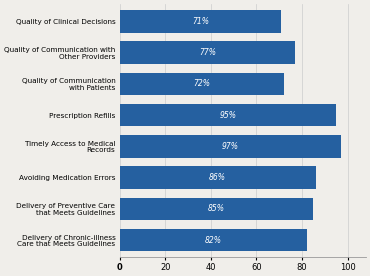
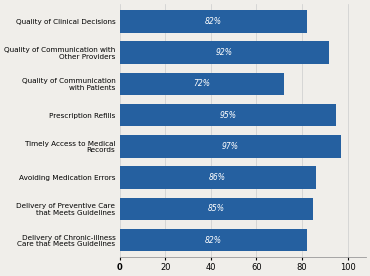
Quality of Clinical Decisions: 71% -> 82%
Quality of Communication with Other Providers: 77% -> 92%
